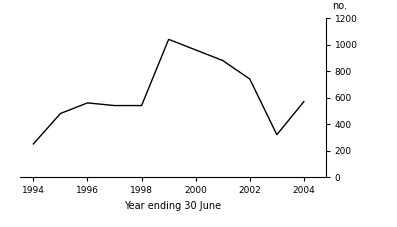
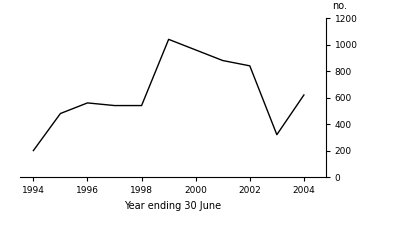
1994: 250 -> 200
2002: 740 -> 840
2004: 570 -> 620
